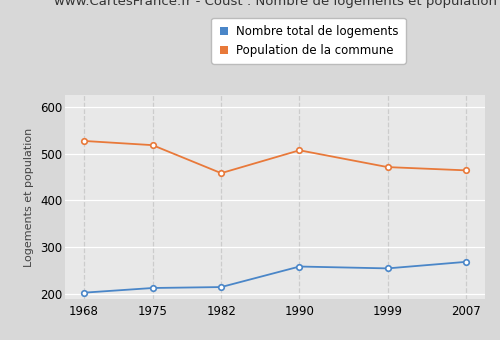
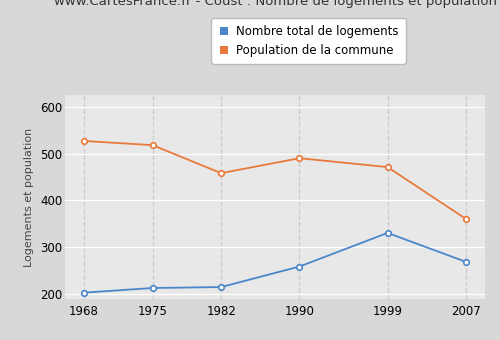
Population de la commune/1990: 507 -> 490
Nombre total de logements/1999: 254 -> 330
Population de la commune/2007: 464 -> 360
